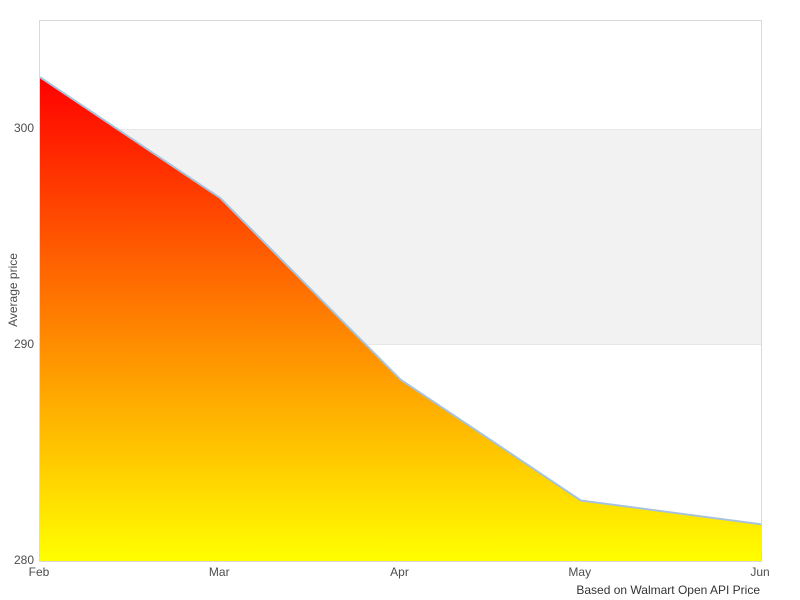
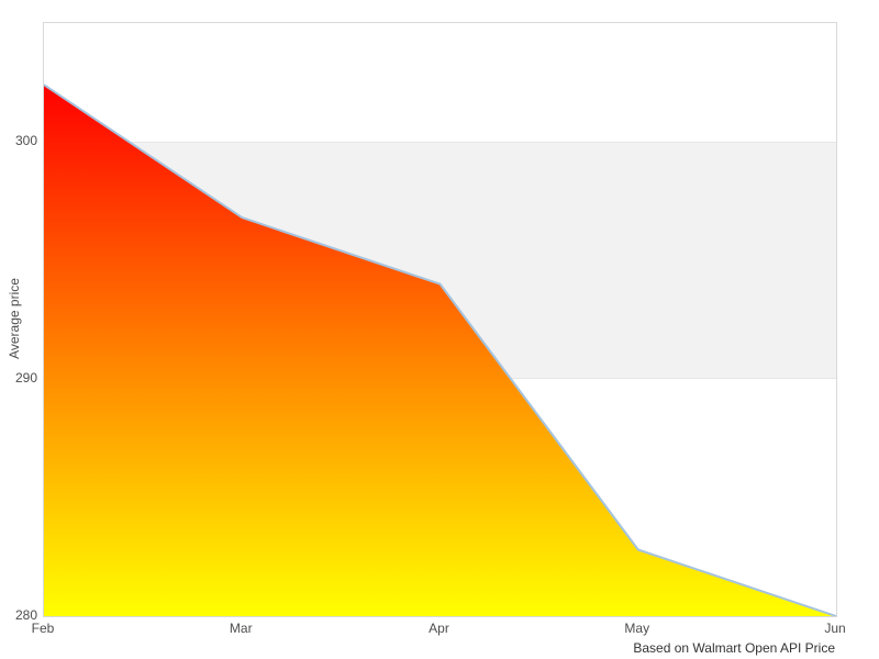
Apr: 288.4 -> 294.0
Jun: 281.7 -> 280.0
